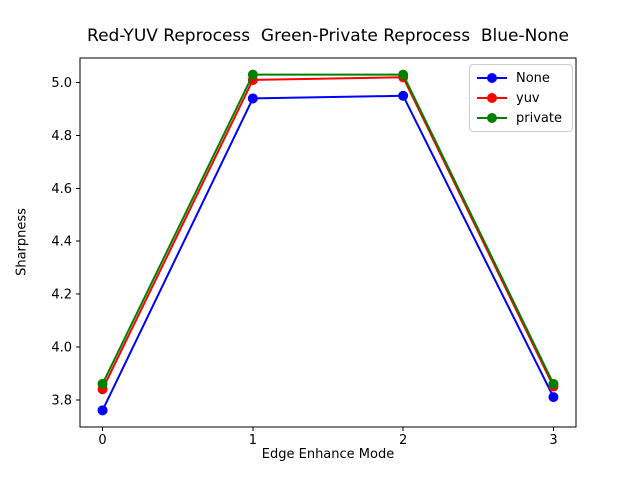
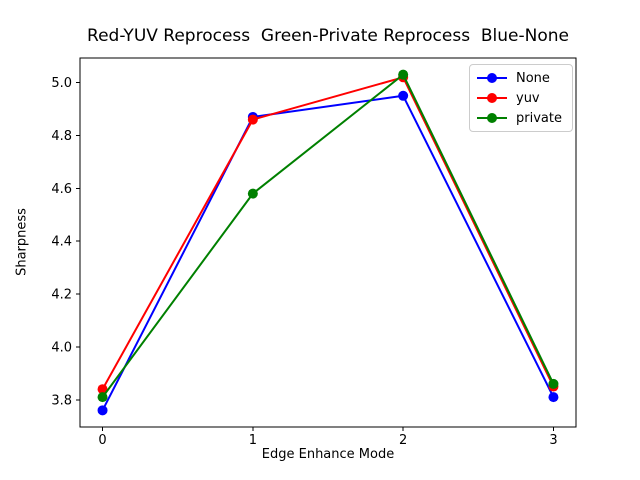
private/0: 3.86 -> 3.81
None/1: 4.94 -> 4.87
yuv/1: 5.01 -> 4.86
private/1: 5.03 -> 4.58
